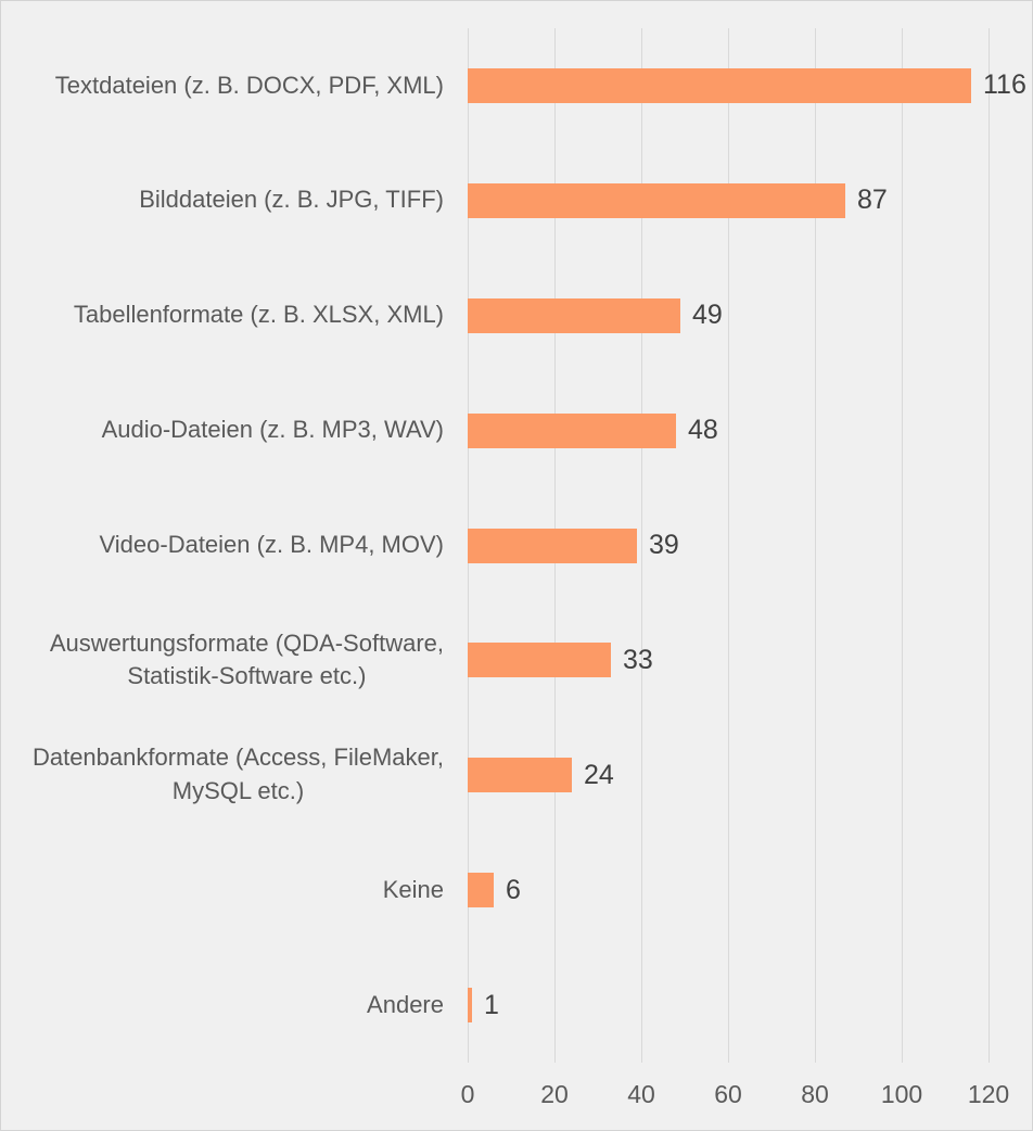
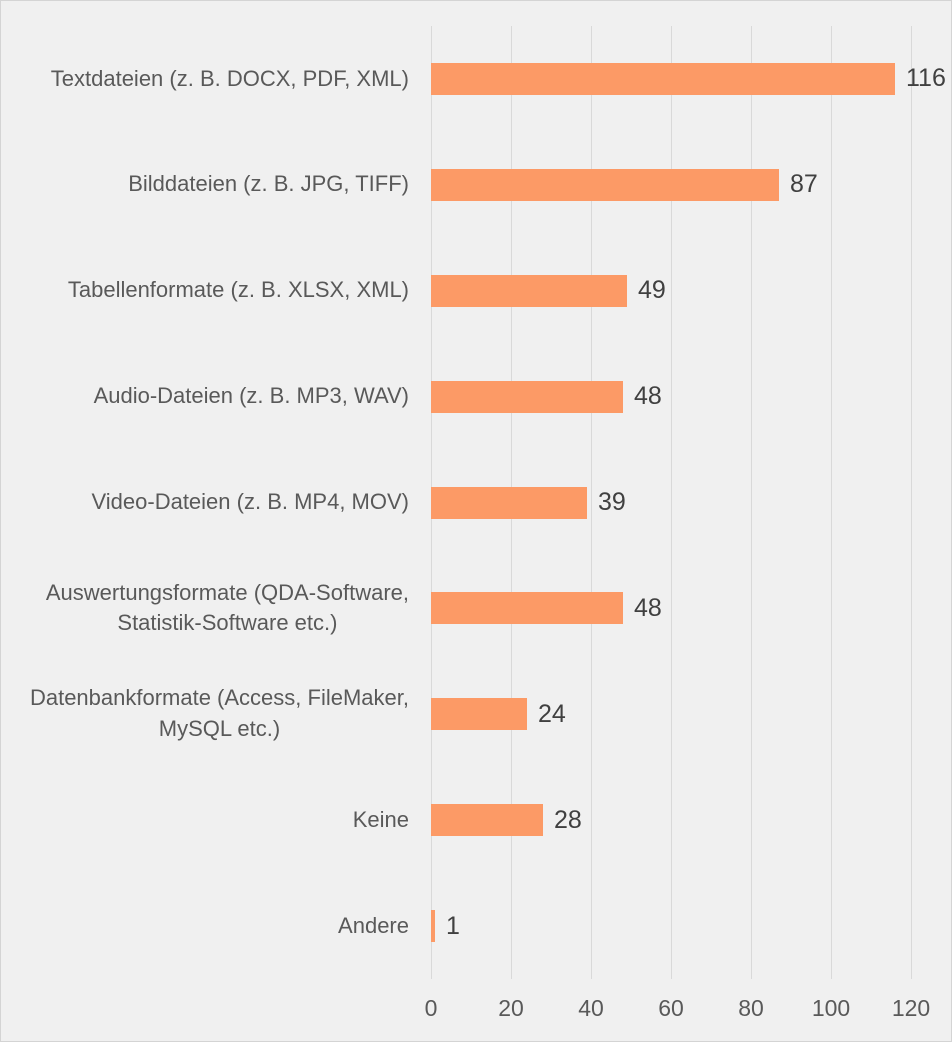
Auswertungsformate (QDA-Software, Statistik-Software etc.): 33 -> 48
Keine: 6 -> 28
